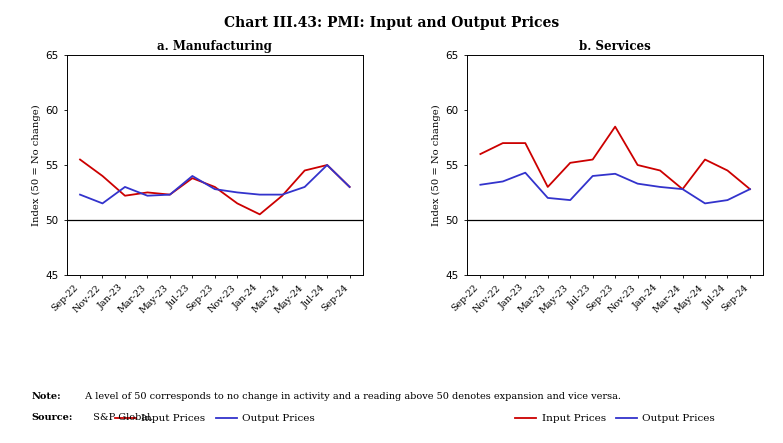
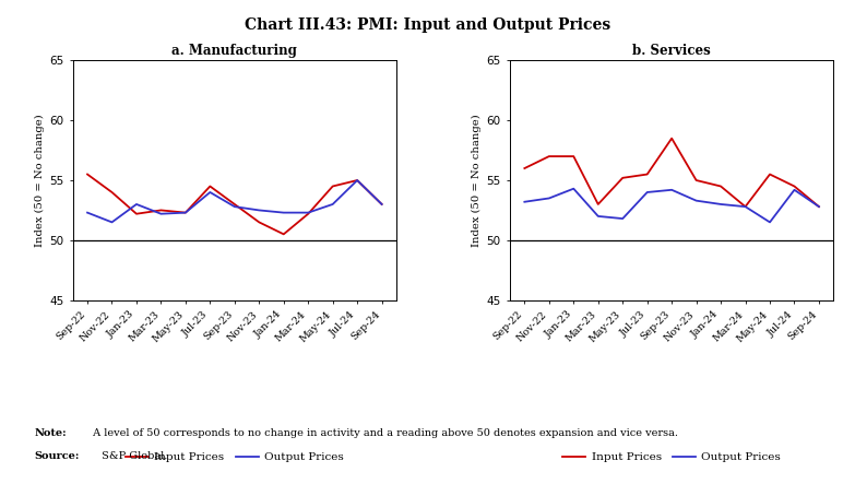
a. Manufacturing/Input Prices/Jul-23: 53.8 -> 54.5
b. Services/Output Prices/Jul-24: 51.8 -> 54.2
